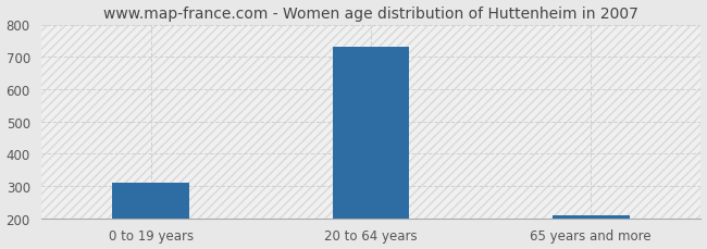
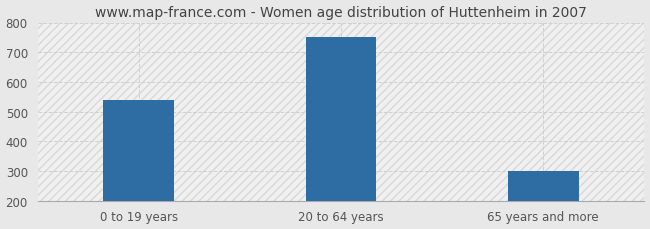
0 to 19 years: 311 -> 540
20 to 64 years: 730 -> 750
65 years and more: 208 -> 300
